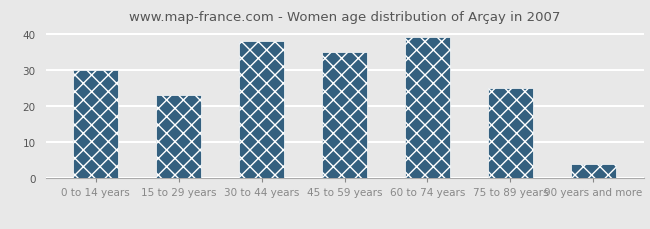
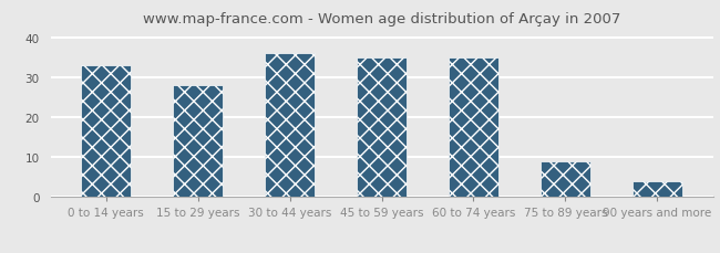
0 to 14 years: 30 -> 33
15 to 29 years: 23 -> 28
30 to 44 years: 38 -> 36
60 to 74 years: 39 -> 35
75 to 89 years: 25 -> 9
